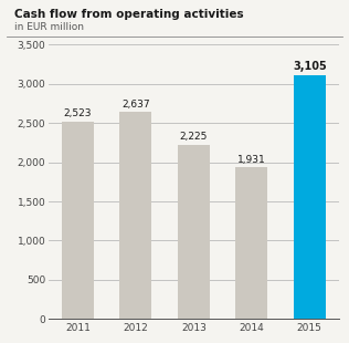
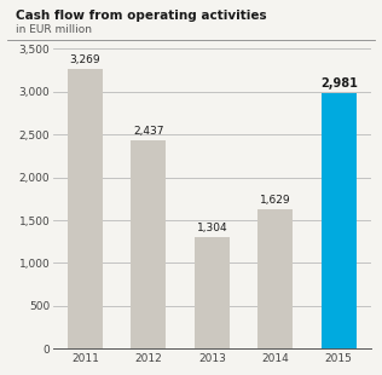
2011: 2,523 -> 3,269
2012: 2,637 -> 2,437
2013: 2,225 -> 1,304
2014: 1,931 -> 1,629
2015: 3,105 -> 2,981
